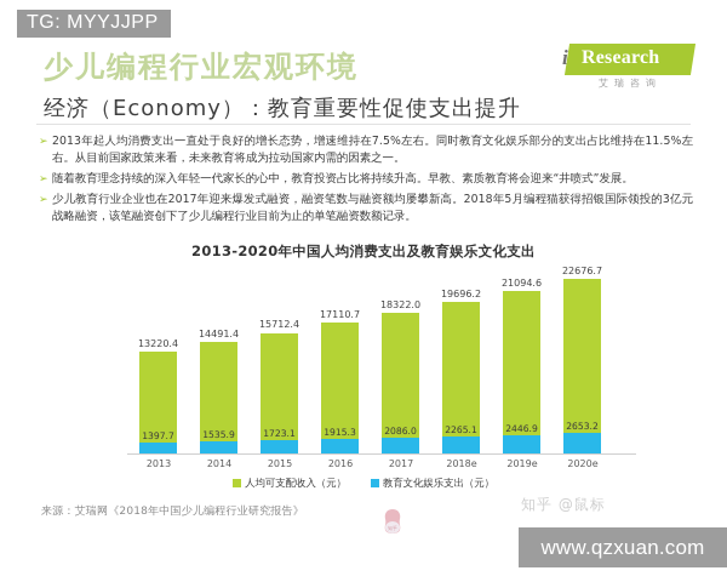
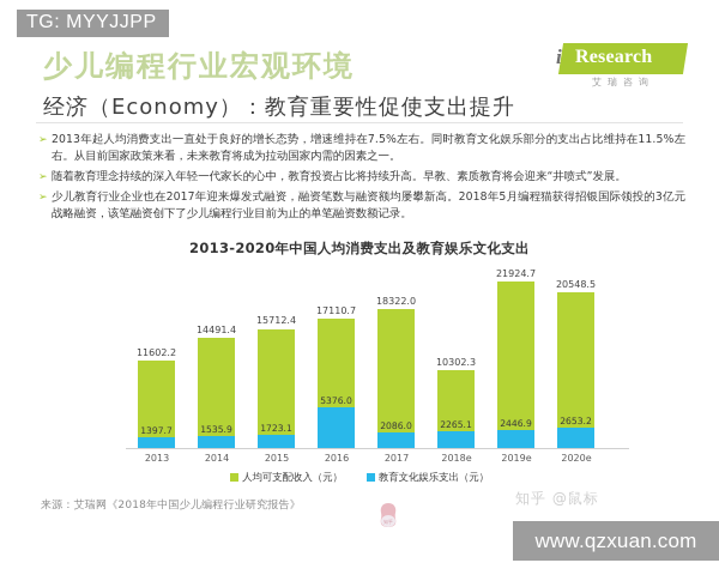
人均可支配收入（元）/2013: 13220.4 -> 11602.2
教育文化娱乐支出（元）/2016: 1915.3 -> 5376.0
人均可支配收入（元）/2018e: 19696.2 -> 10302.3
人均可支配收入（元）/2019e: 21094.6 -> 21924.7
人均可支配收入（元）/2020e: 22676.7 -> 20548.5
